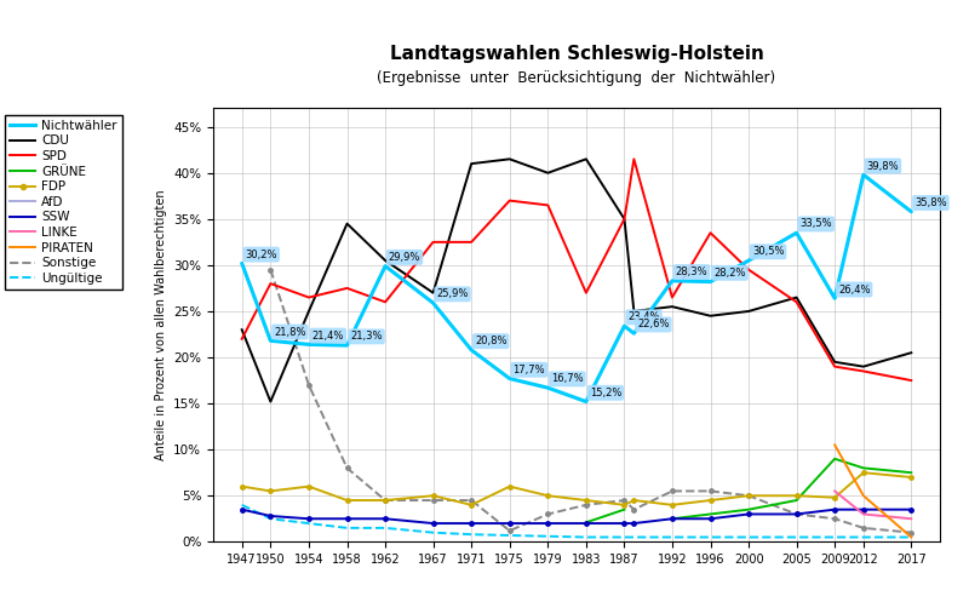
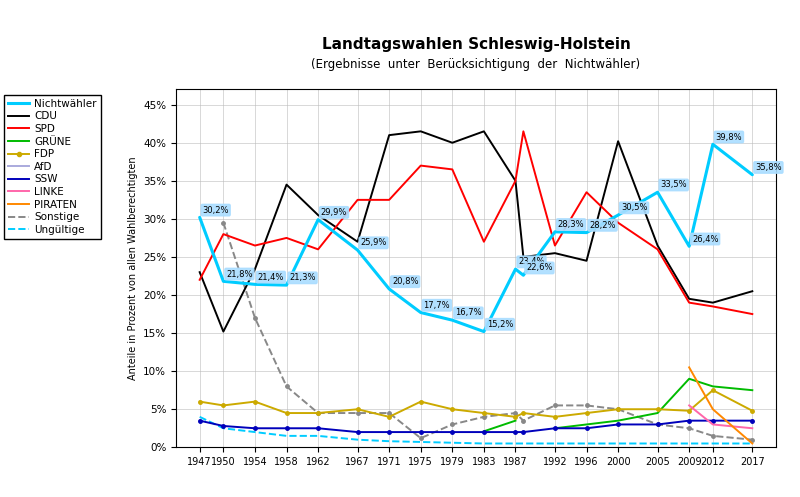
CDU/1954: 25.0% -> 23.4%
CDU/2000: 25.0% -> 40.2%
FDP/2017: 7.0% -> 4.8%
